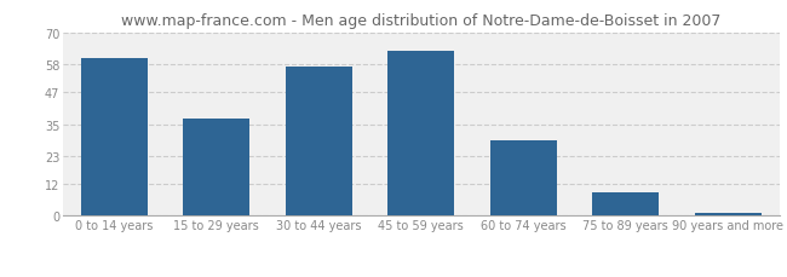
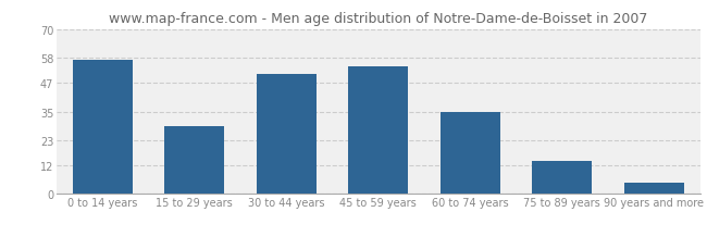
0 to 14 years: 60 -> 57
15 to 29 years: 37 -> 29
30 to 44 years: 57 -> 51
45 to 59 years: 63 -> 54
60 to 74 years: 29 -> 35
75 to 89 years: 9 -> 14
90 years and more: 1 -> 5
